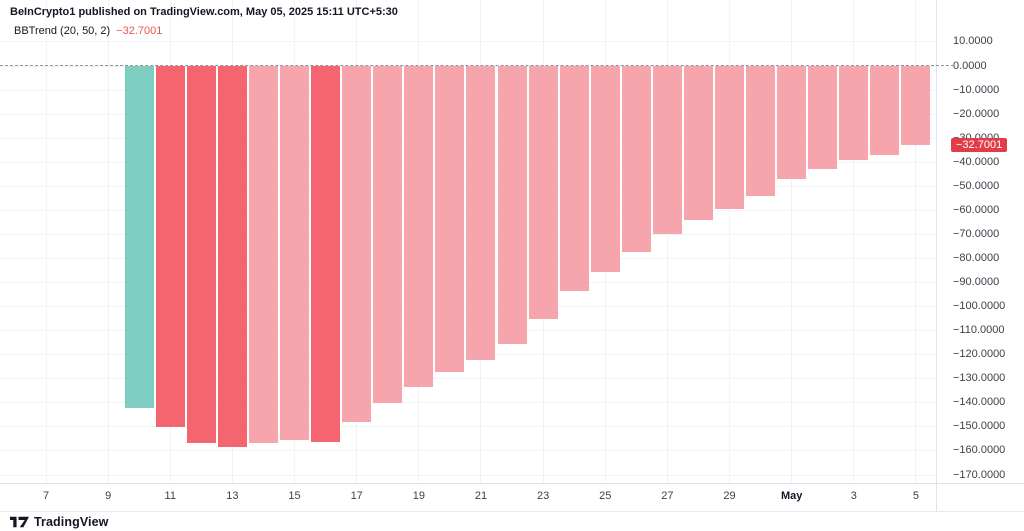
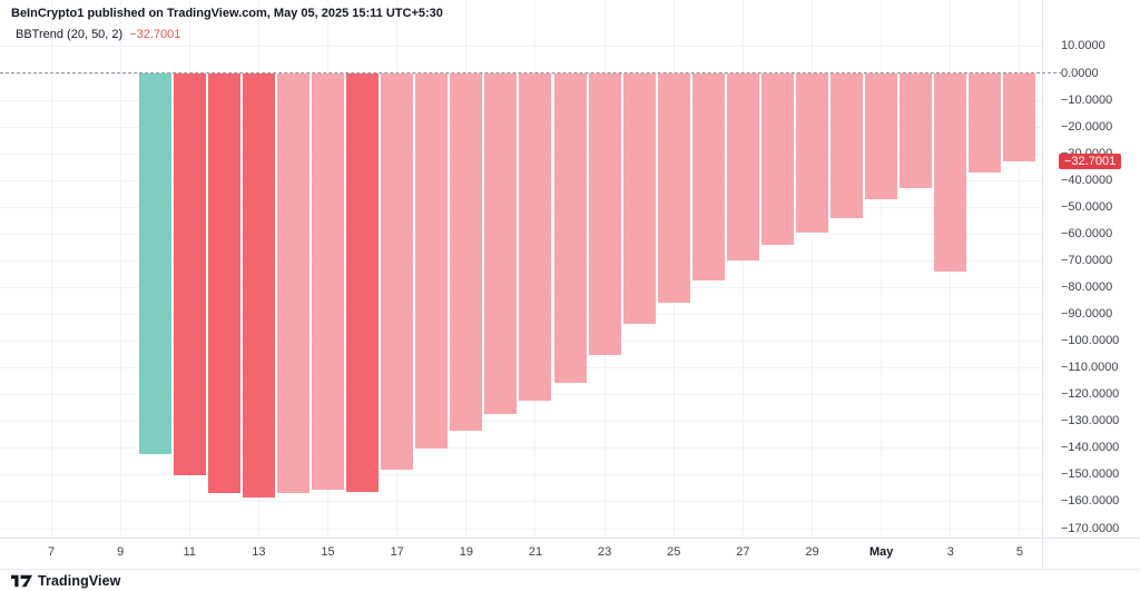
May 3: -39 -> -74
